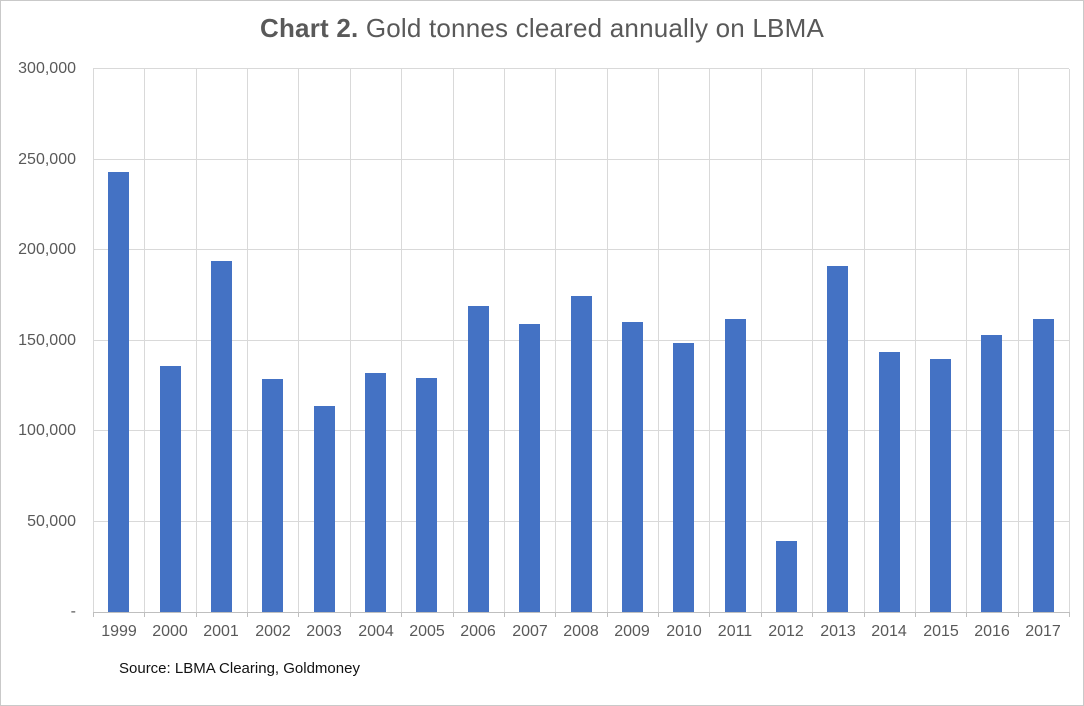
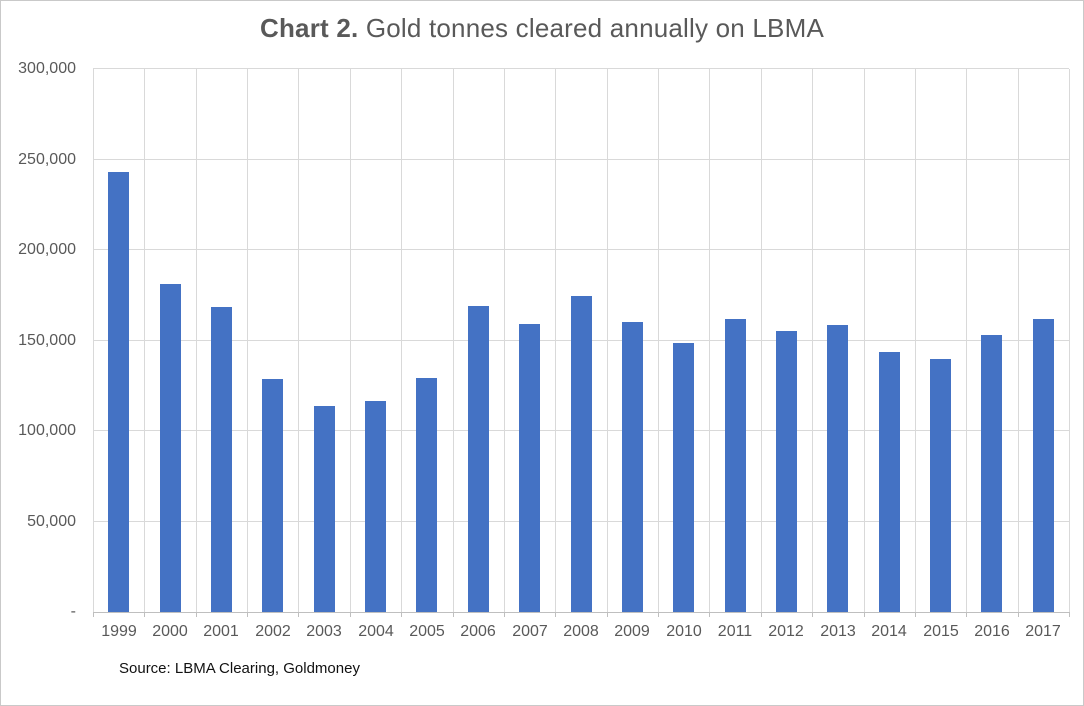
2000: 136000 -> 181000
2001: 194000 -> 168000
2004: 132000 -> 116000
2012: 39000 -> 155000
2013: 191000 -> 158000
